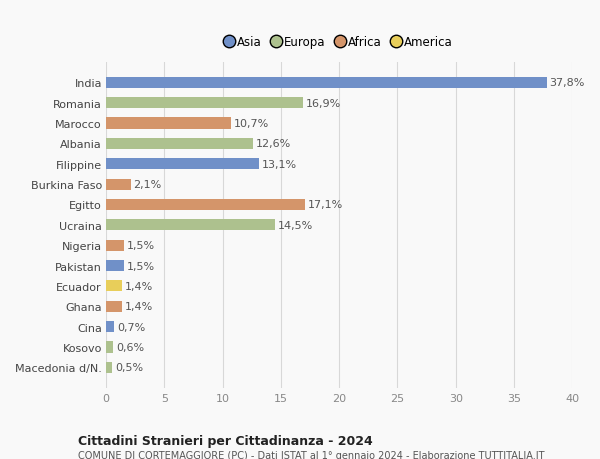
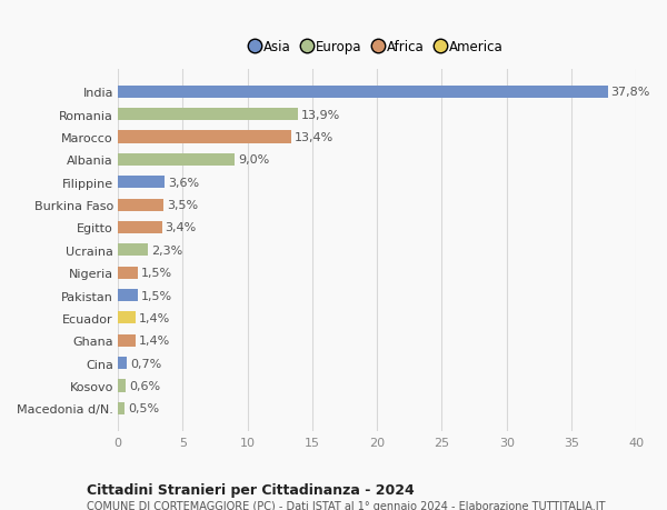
Romania: 16,9% -> 13,9%
Marocco: 10,7% -> 13,4%
Albania: 12,6% -> 9,0%
Filippine: 13,1% -> 3,6%
Burkina Faso: 2,1% -> 3,5%
Egitto: 17,1% -> 3,4%
Ucraina: 14,5% -> 2,3%
